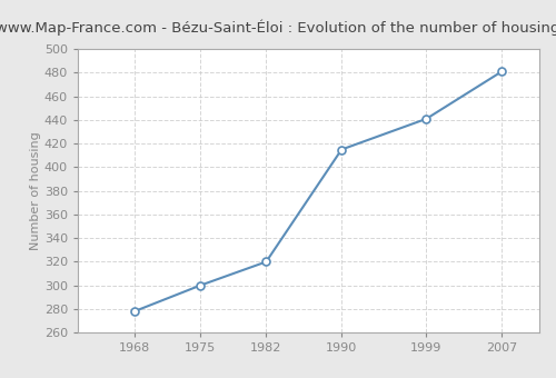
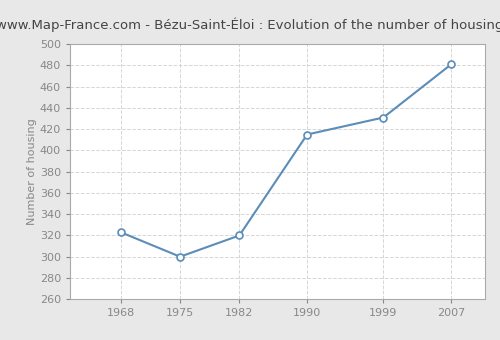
1968: 278 -> 323
1999: 441 -> 431
